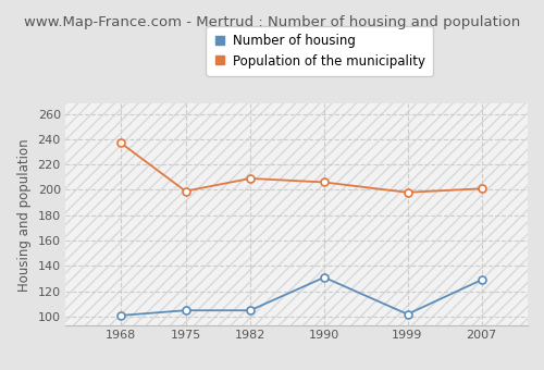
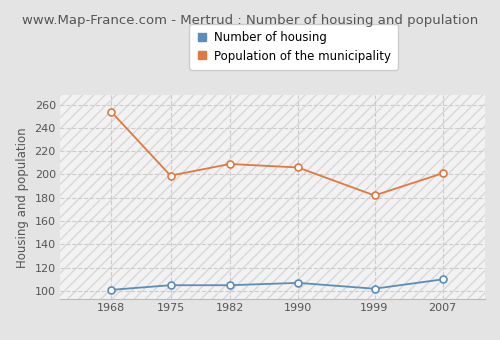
Population of the municipality/1968: 237 -> 254
Number of housing/1990: 131 -> 107
Population of the municipality/1999: 198 -> 182
Number of housing/2007: 129 -> 110
